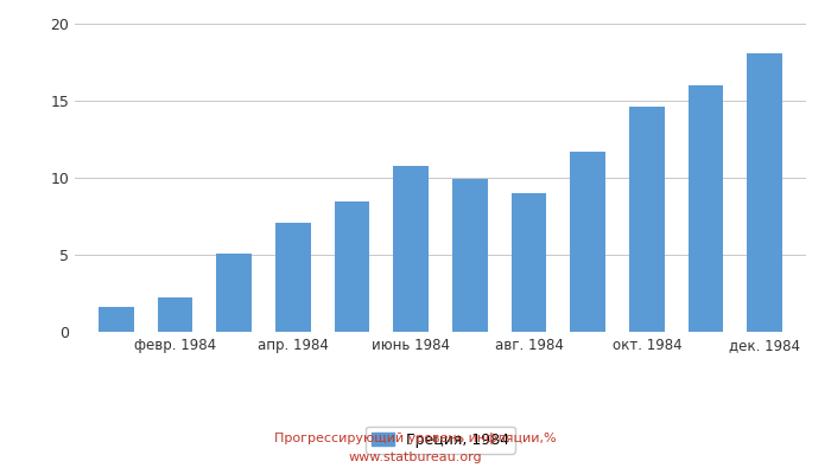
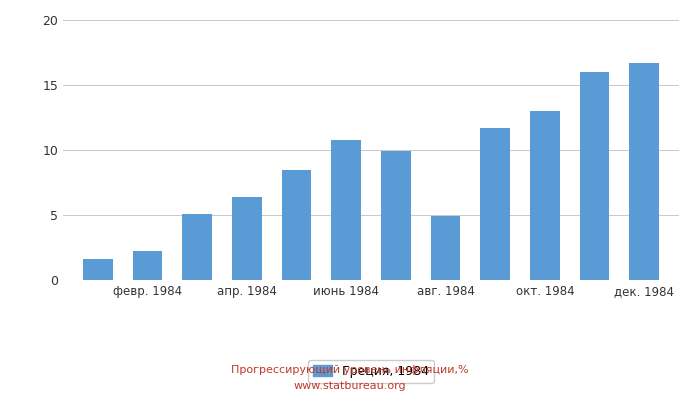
апр. 1984: 7.1 -> 6.4
авг. 1984: 9.0 -> 4.9
окт. 1984: 14.6 -> 13.0
дек. 1984: 18.1 -> 16.7
